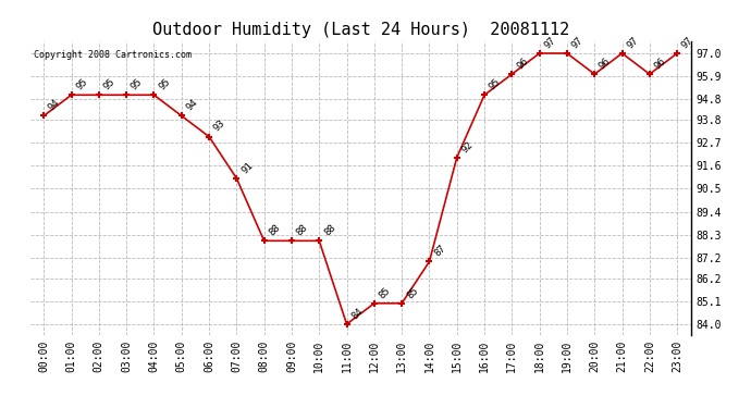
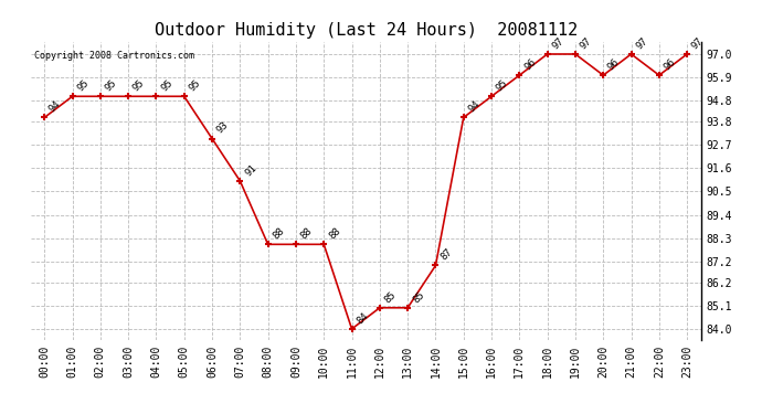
05:00: 94 -> 95
15:00: 92 -> 94
